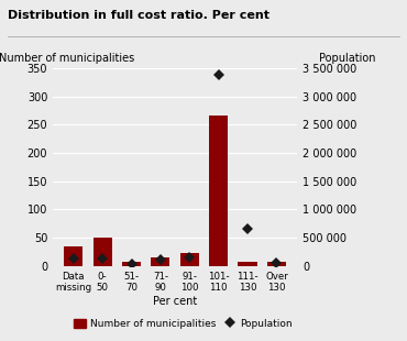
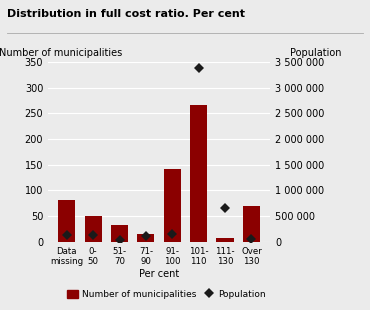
Number of municipalities/Data missing: 35 -> 82
Number of municipalities/51- 70: 7 -> 32
Number of municipalities/91- 100: 22 -> 142
Number of municipalities/Over 130: 8 -> 70
